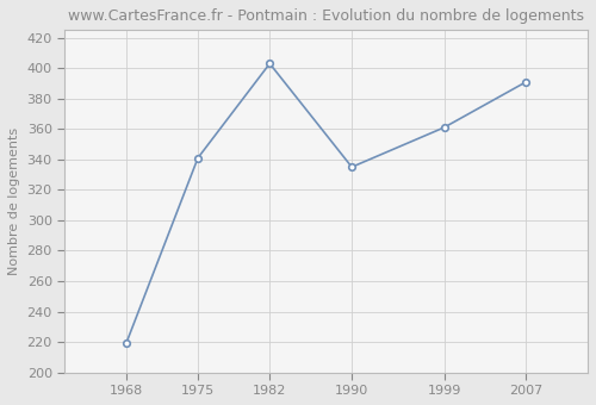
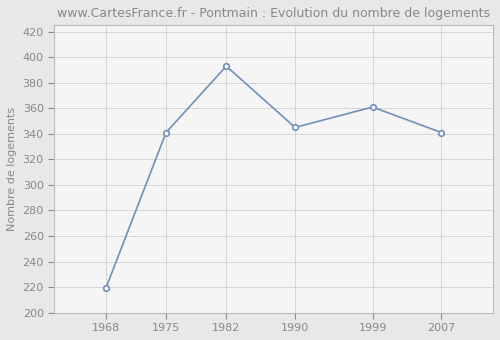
1982: 403 -> 393
1990: 335 -> 345
2007: 391 -> 341
